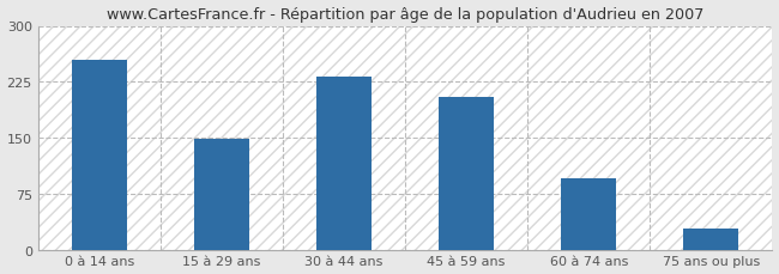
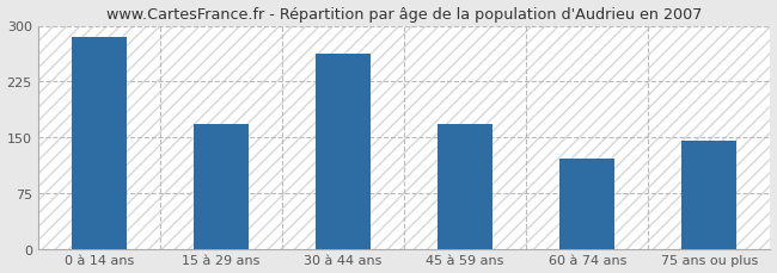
0 à 14 ans: 255 -> 284
15 à 29 ans: 149 -> 168
30 à 44 ans: 232 -> 262
45 à 59 ans: 205 -> 168
60 à 74 ans: 95 -> 122
75 ans ou plus: 28 -> 146
